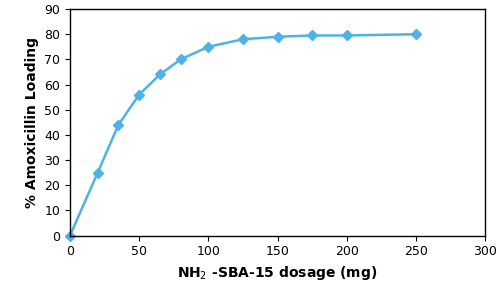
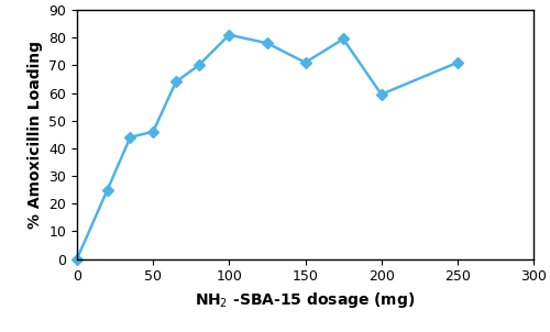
50: 56.0 -> 46.0
100: 75.0 -> 81.0
150: 79.0 -> 71.0
200: 79.5 -> 59.5
250: 80.0 -> 71.0
